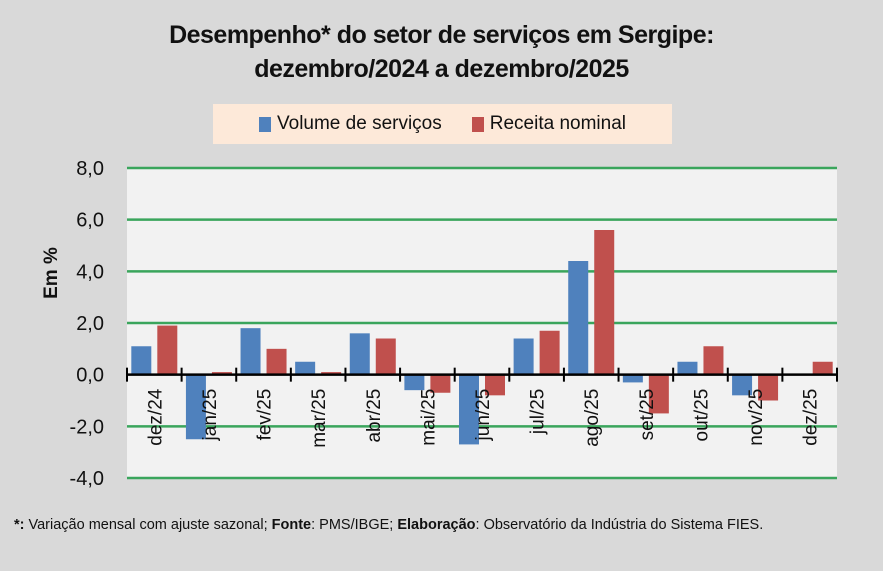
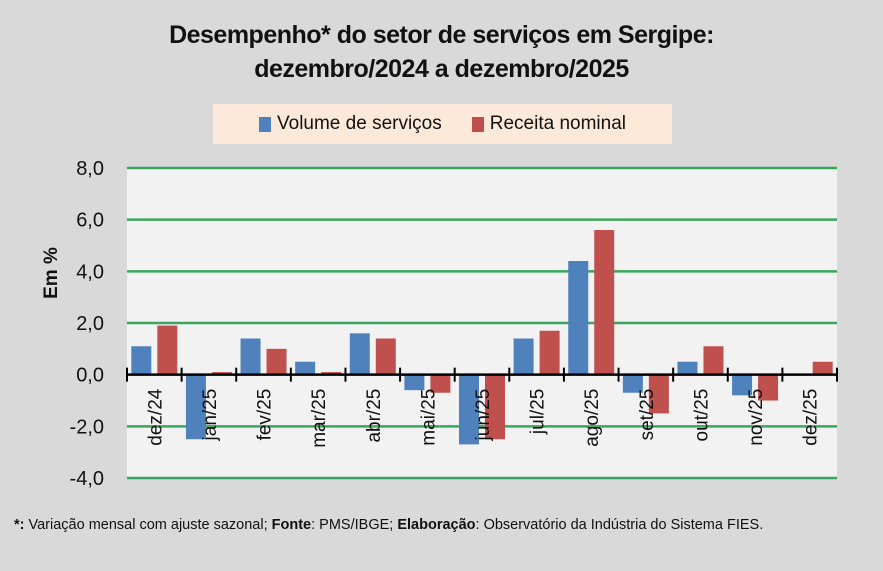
Volume de serviços/fev/25: 1,8 -> 1,4
Receita nominal/jun/25: -0,8 -> -2,5
Volume de serviços/set/25: -0,3 -> -0,7
